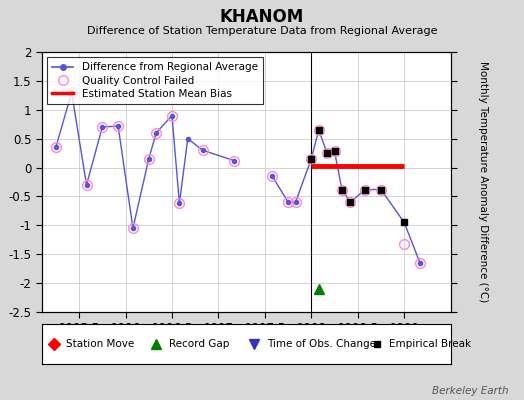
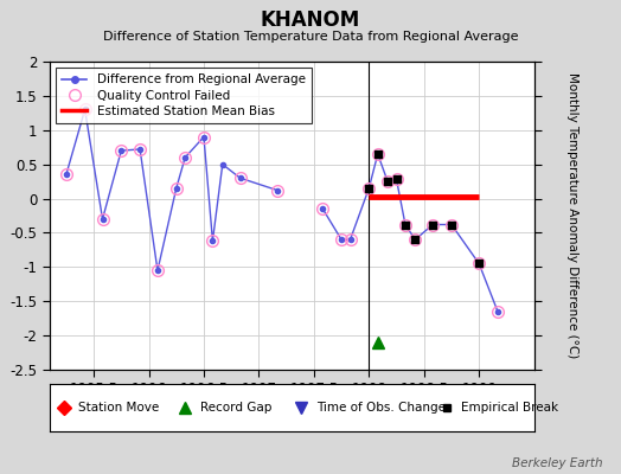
Quality Control Failed/1999: -1.32 -> -0.95
